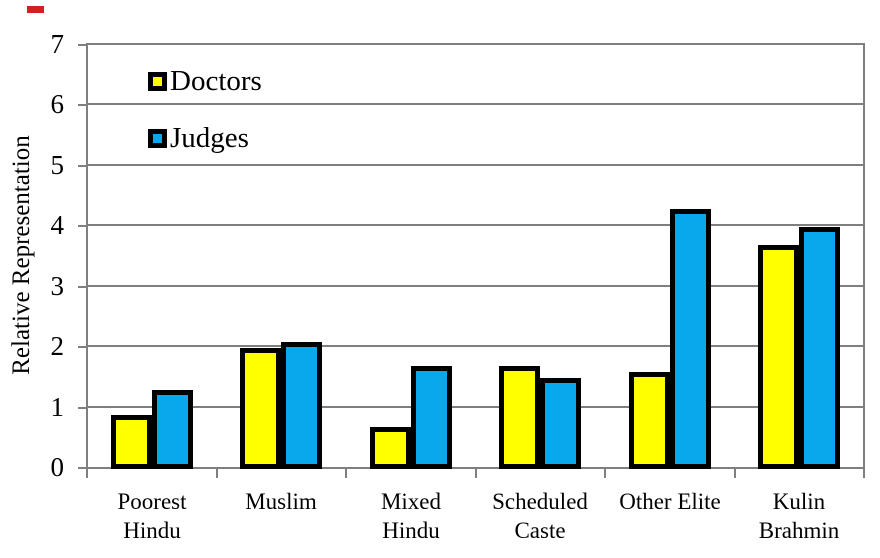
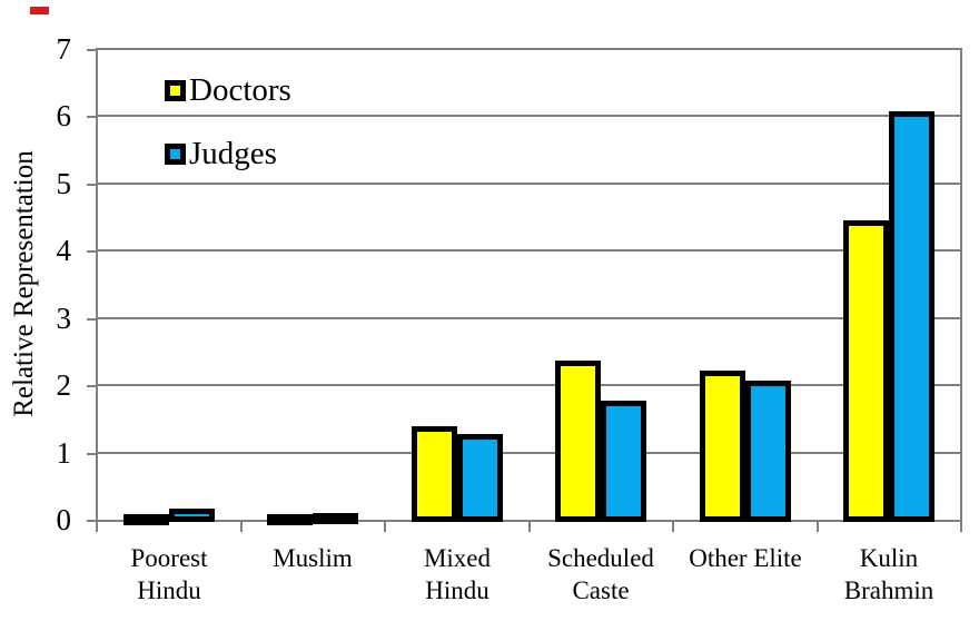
Doctors/Poorest Hindu: 0.9 -> 0.1
Judges/Poorest Hindu: 1.3 -> 0.2
Doctors/Muslim: 2.0 -> 0.1
Judges/Muslim: 2.1 -> 0.1
Doctors/Mixed Hindu: 0.7 -> 1.4
Judges/Mixed Hindu: 1.7 -> 1.3
Doctors/Scheduled Caste: 1.7 -> 2.4
Judges/Scheduled Caste: 1.5 -> 1.8
Doctors/Other Elite: 1.6 -> 2.2
Judges/Other Elite: 4.3 -> 2.1
Doctors/Kulin Brahmin: 3.7 -> 4.5
Judges/Kulin Brahmin: 4.0 -> 6.1
